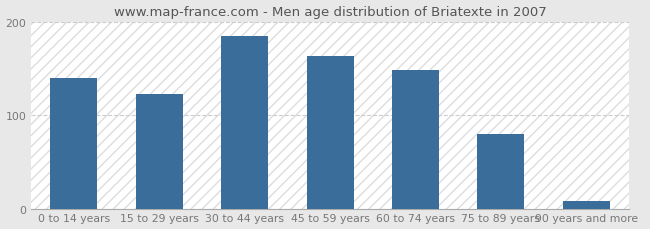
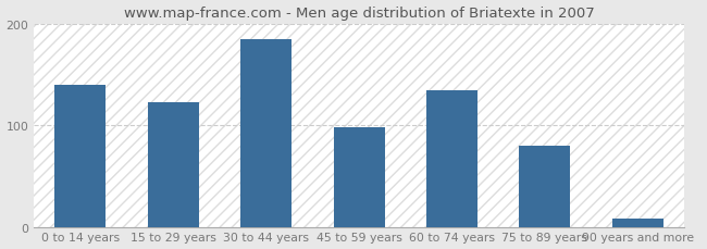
45 to 59 years: 163 -> 98
60 to 74 years: 148 -> 134
